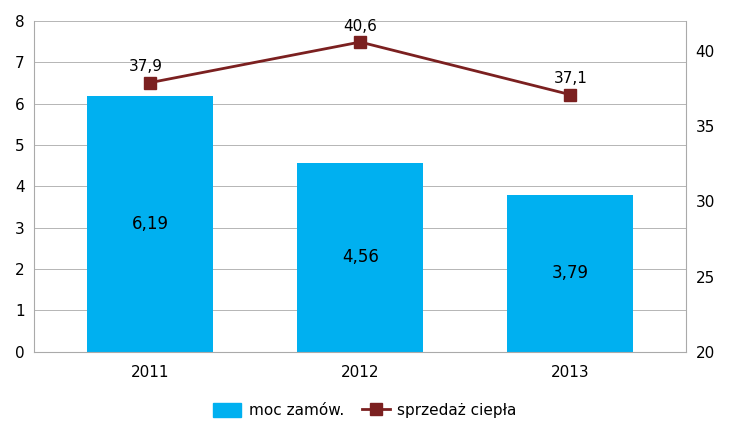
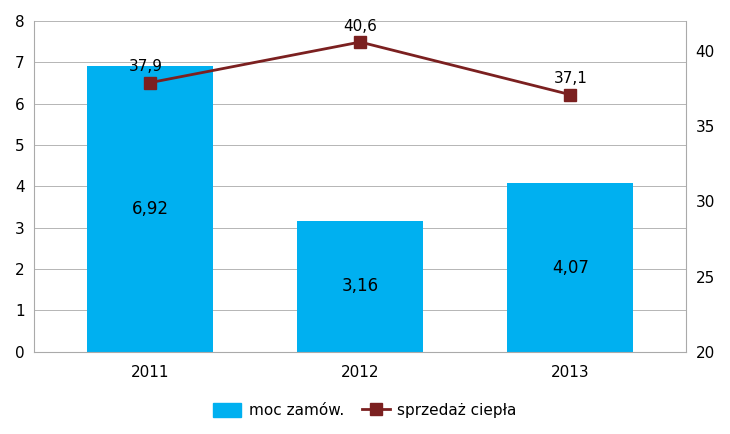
moc zamów./2011: 6,19 -> 6,92
moc zamów./2012: 4,56 -> 3,16
moc zamów./2013: 3,79 -> 4,07
